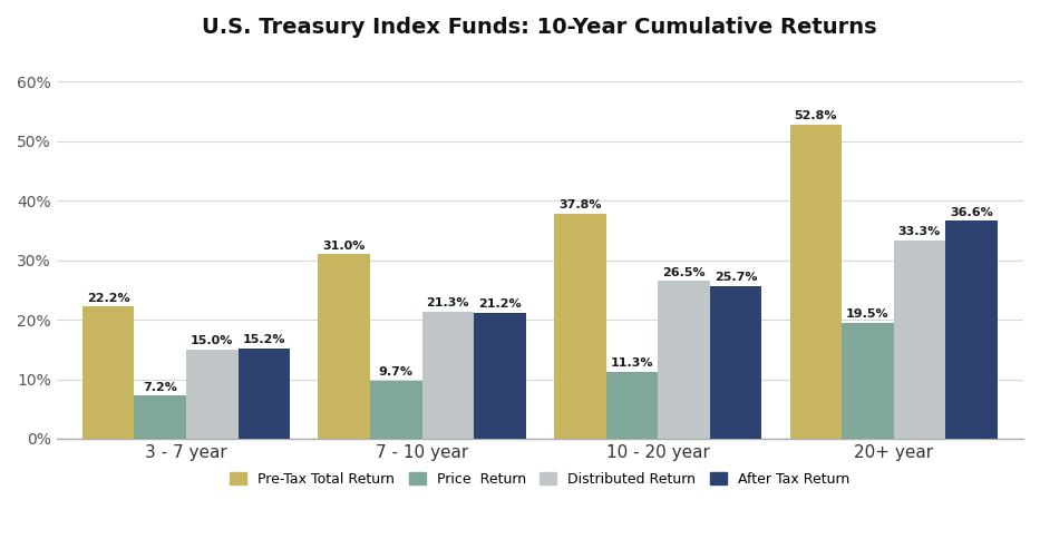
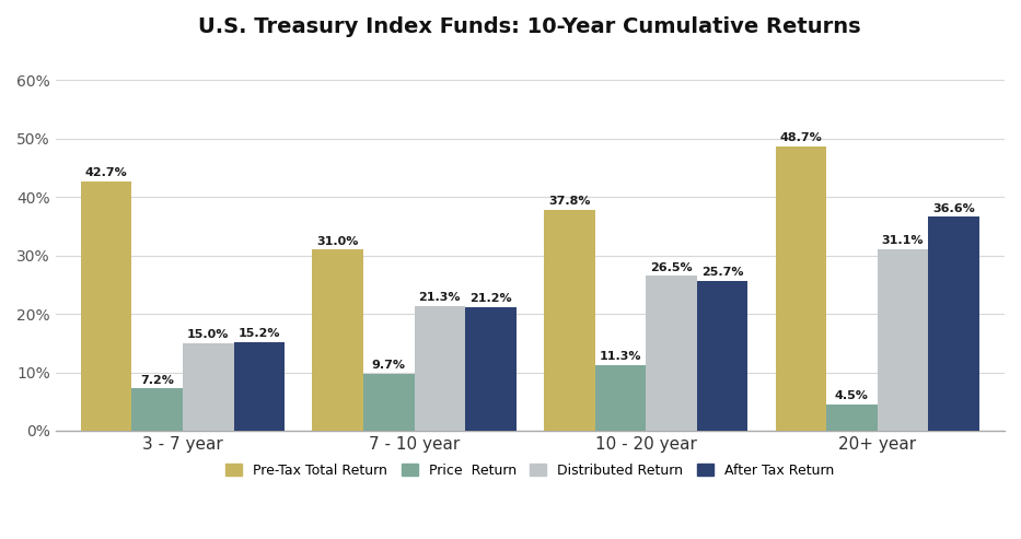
Pre-Tax Total Return/3 - 7 year: 22.2% -> 42.7%
Pre-Tax Total Return/20+ year: 52.8% -> 48.7%
Price Return/20+ year: 19.5% -> 4.5%
Distributed Return/20+ year: 33.3% -> 31.1%
